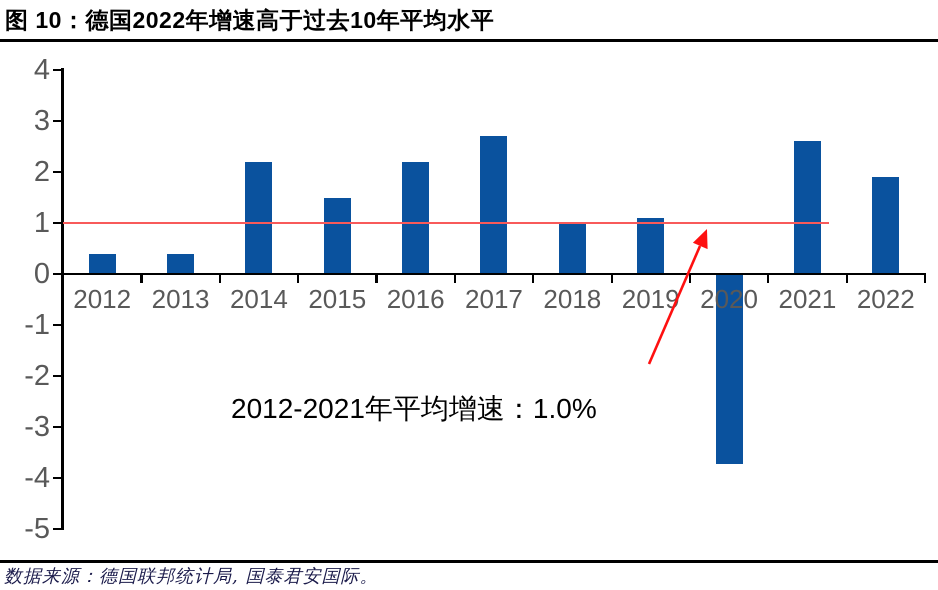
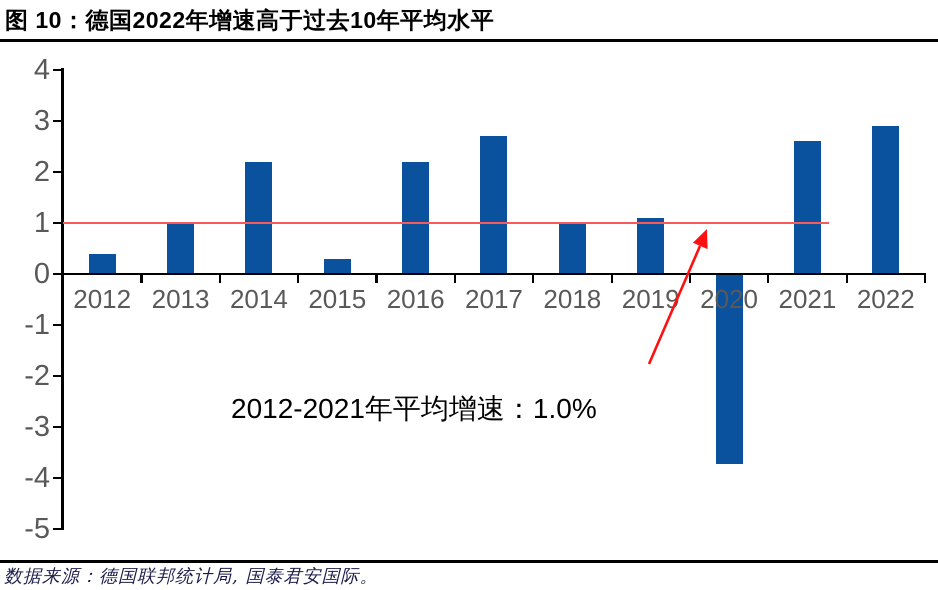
2013: 0.4 -> 1.0
2015: 1.5 -> 0.3
2022: 1.9 -> 2.9
